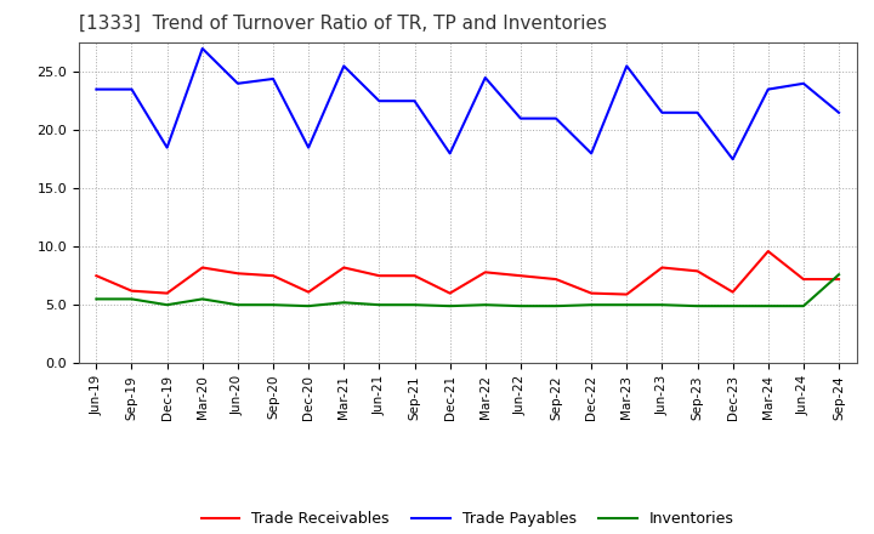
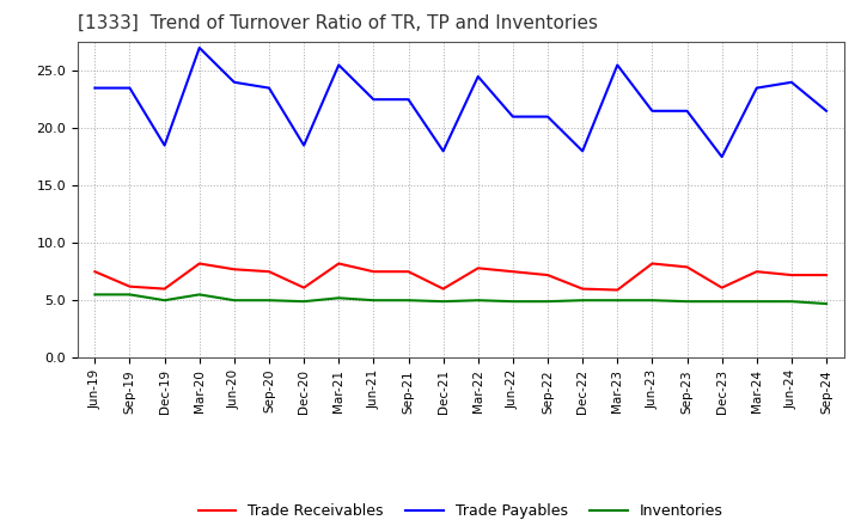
Trade Payables/Sep-20: 24.4 -> 23.5
Trade Receivables/Mar-24: 9.6 -> 7.5
Inventories/Sep-24: 7.6 -> 4.7
